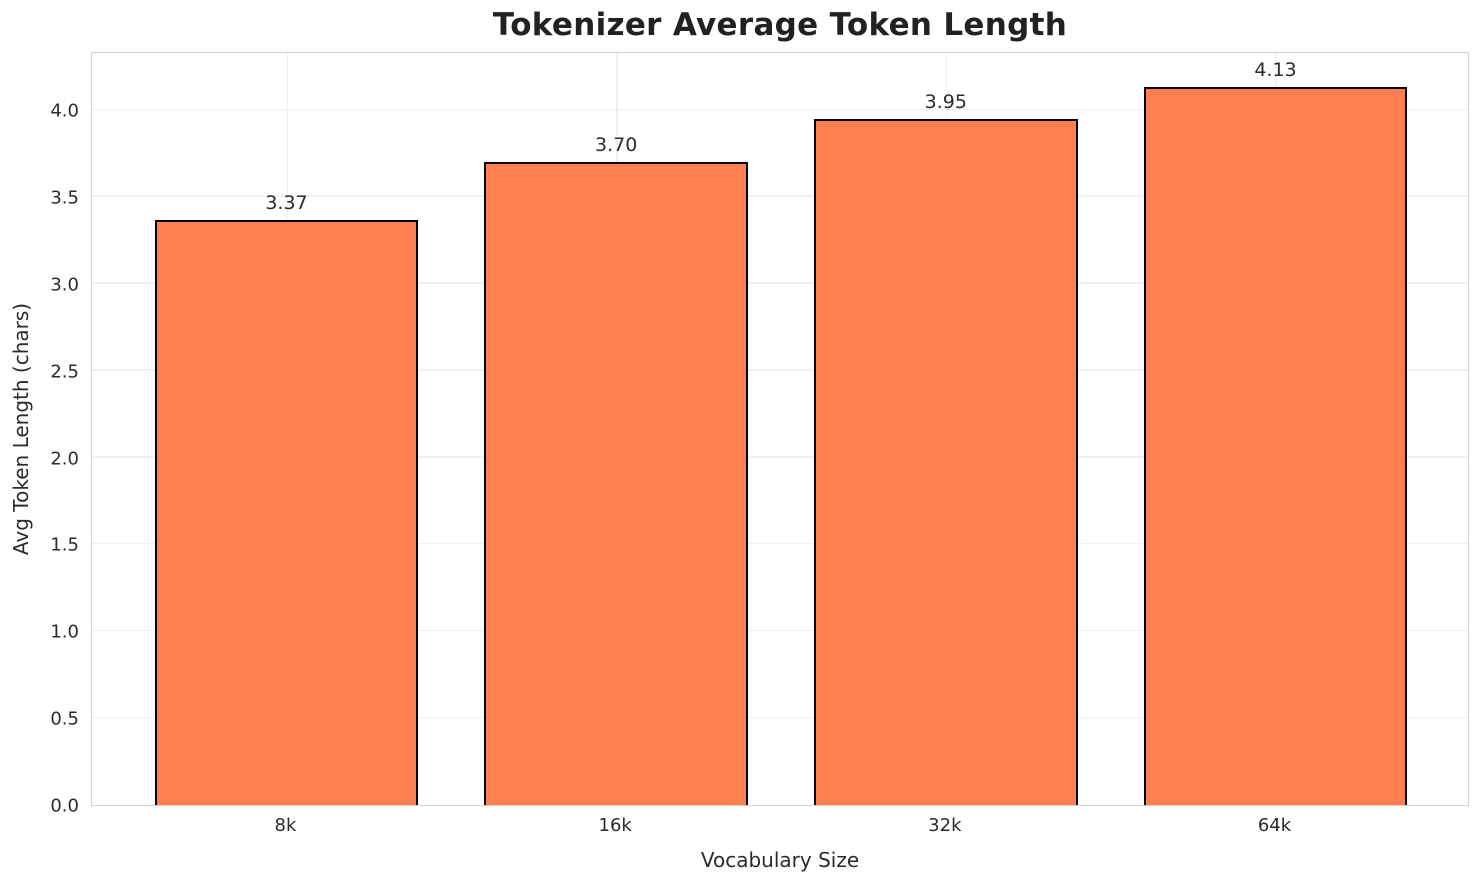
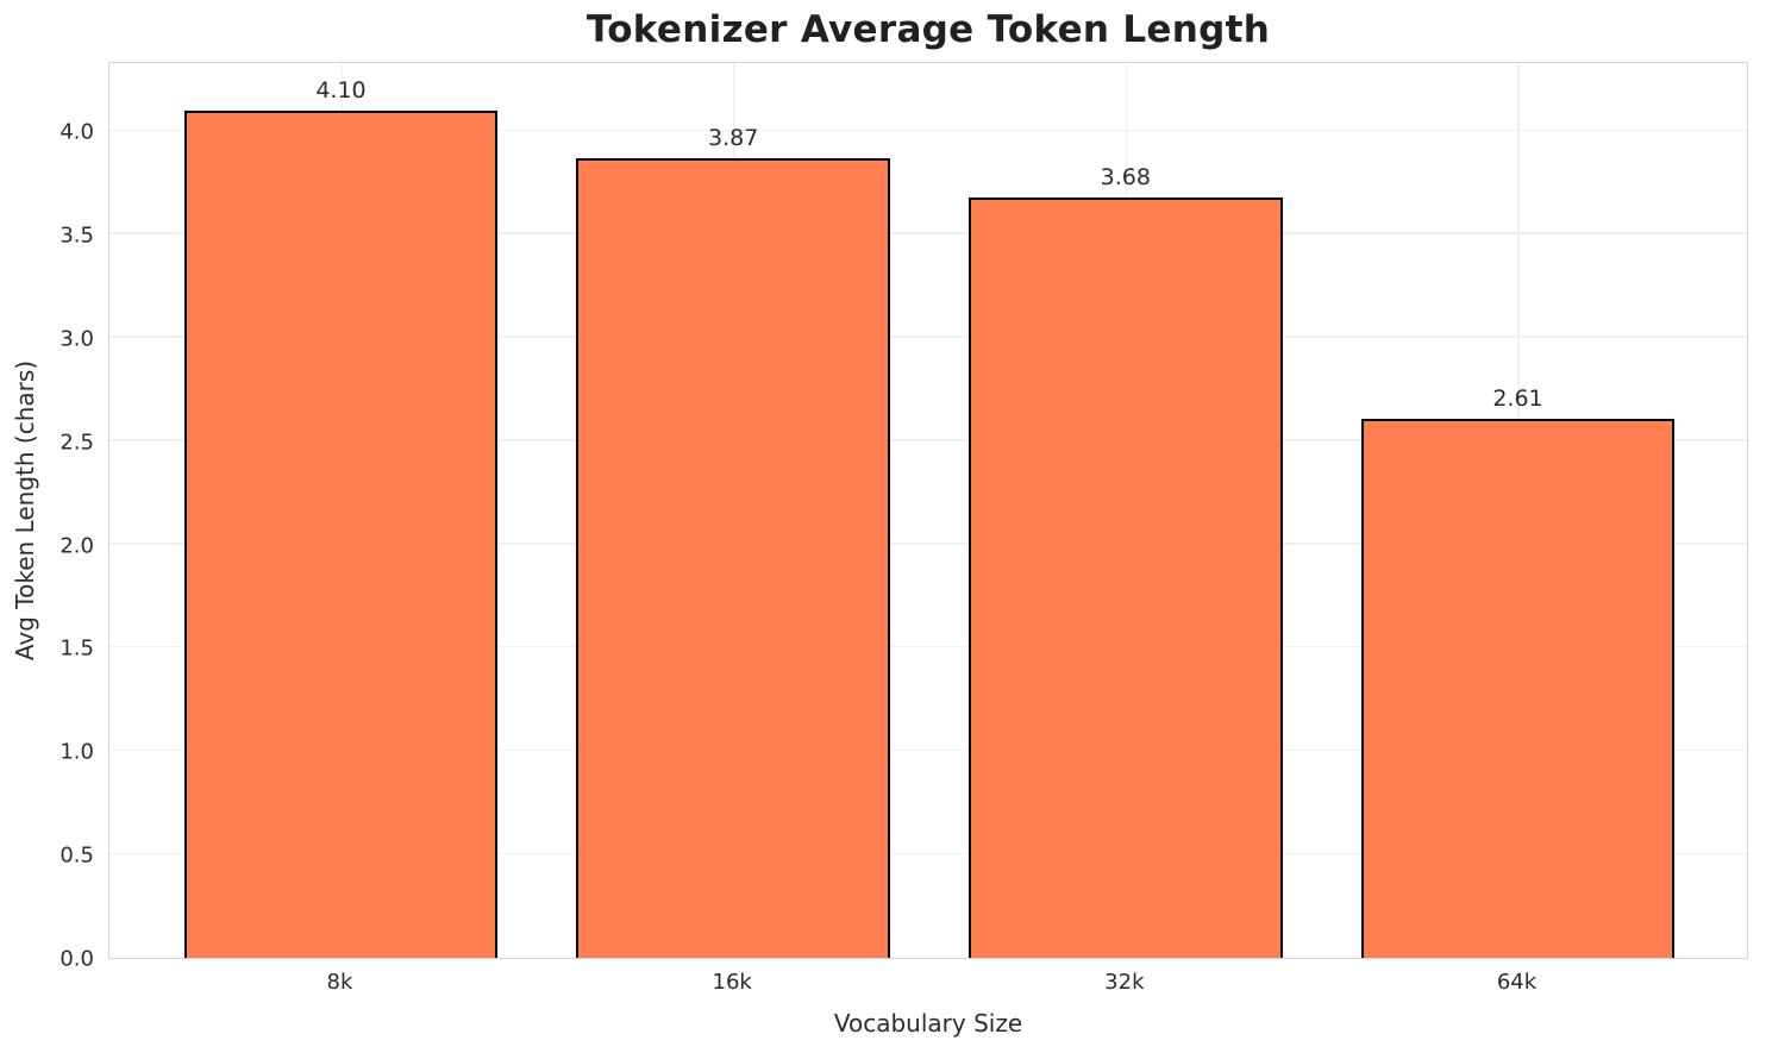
8k: 3.37 -> 4.10
16k: 3.70 -> 3.87
32k: 3.95 -> 3.68
64k: 4.13 -> 2.61
